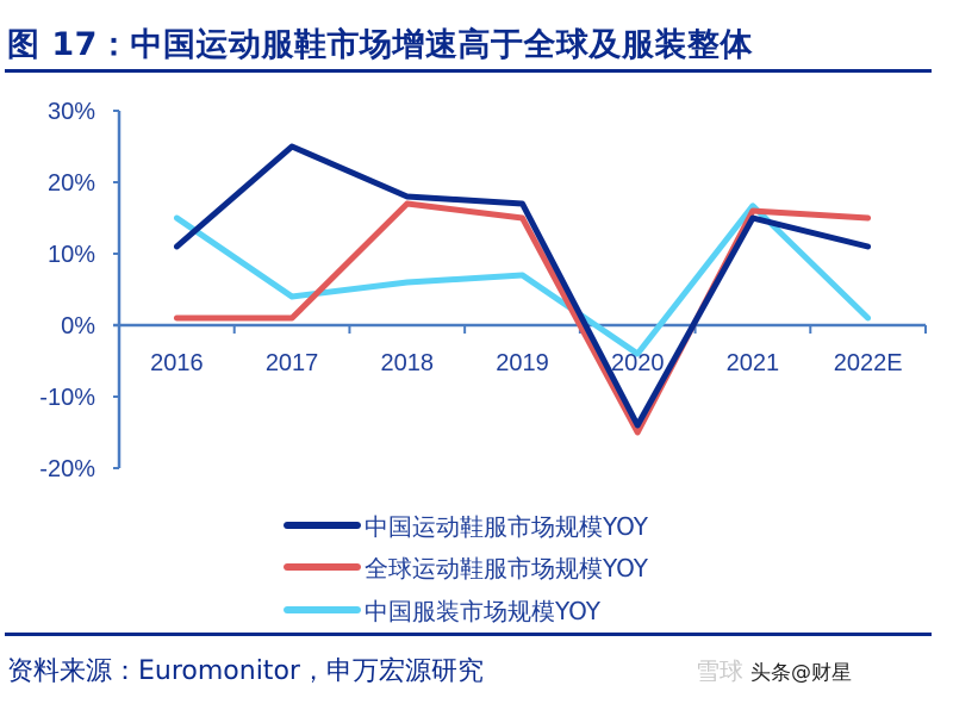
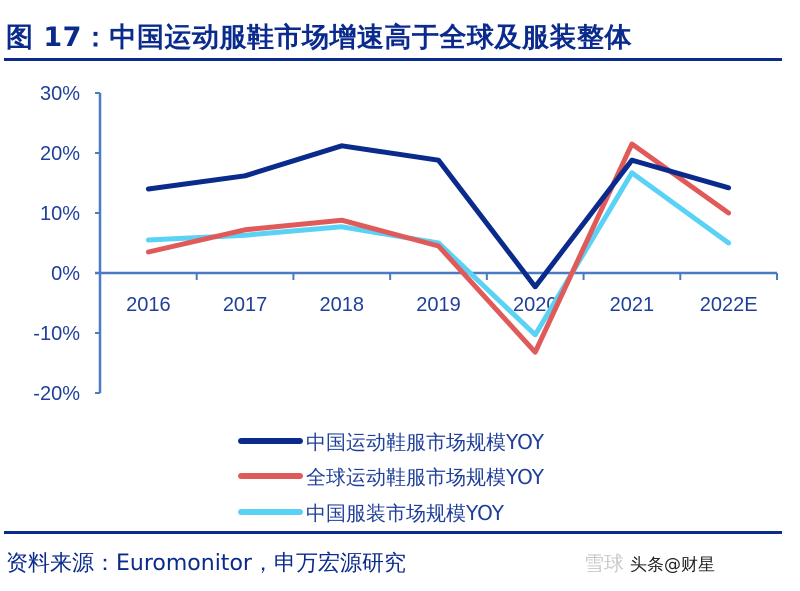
中国运动鞋服市场规模YOY/2016: 11% -> 14%
全球运动鞋服市场规模YOY/2016: 1% -> 4%
中国服装市场规模YOY/2016: 15% -> 6%
中国运动鞋服市场规模YOY/2017: 25% -> 16%
全球运动鞋服市场规模YOY/2017: 1% -> 7%
中国服装市场规模YOY/2017: 4% -> 6%
中国运动鞋服市场规模YOY/2018: 18% -> 21%
全球运动鞋服市场规模YOY/2018: 17% -> 9%
中国服装市场规模YOY/2018: 6% -> 8%
中国运动鞋服市场规模YOY/2019: 17% -> 19%
全球运动鞋服市场规模YOY/2019: 15% -> 4%
中国服装市场规模YOY/2019: 7% -> 5%
中国运动鞋服市场规模YOY/2020: -14% -> -2%
全球运动鞋服市场规模YOY/2020: -15% -> -13%
中国服装市场规模YOY/2020: -4% -> -10%
中国运动鞋服市场规模YOY/2021: 15% -> 19%
全球运动鞋服市场规模YOY/2021: 16% -> 22%
中国运动鞋服市场规模YOY/2022E: 11% -> 14%
全球运动鞋服市场规模YOY/2022E: 15% -> 10%
中国服装市场规模YOY/2022E: 1% -> 5%
